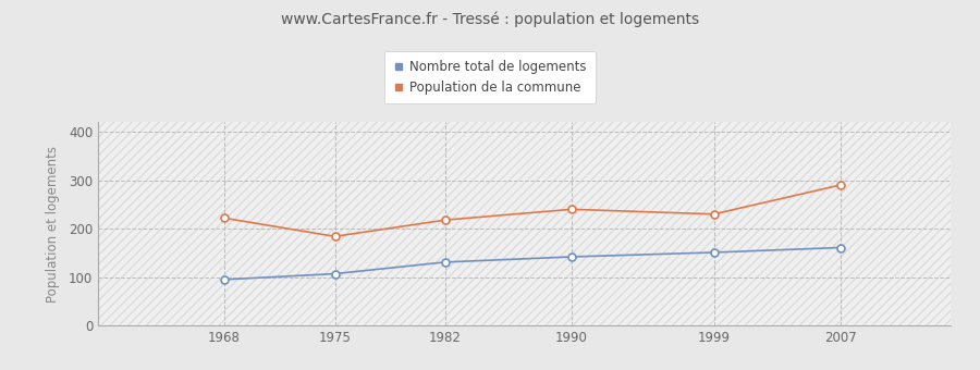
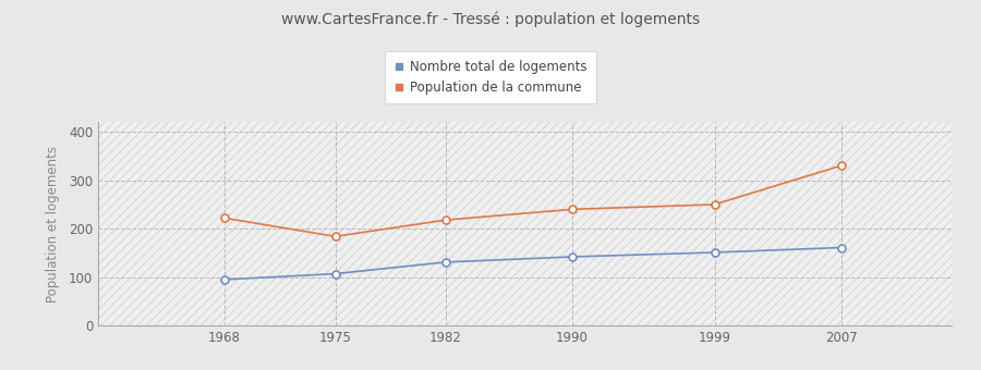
Population de la commune/1999: 230 -> 250
Population de la commune/2007: 290 -> 330
